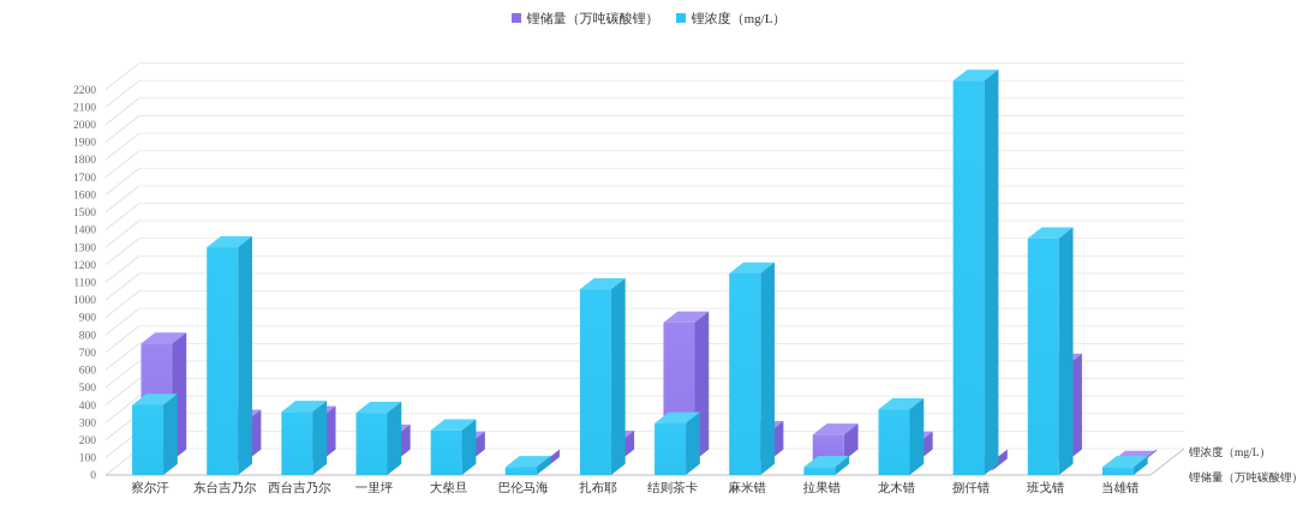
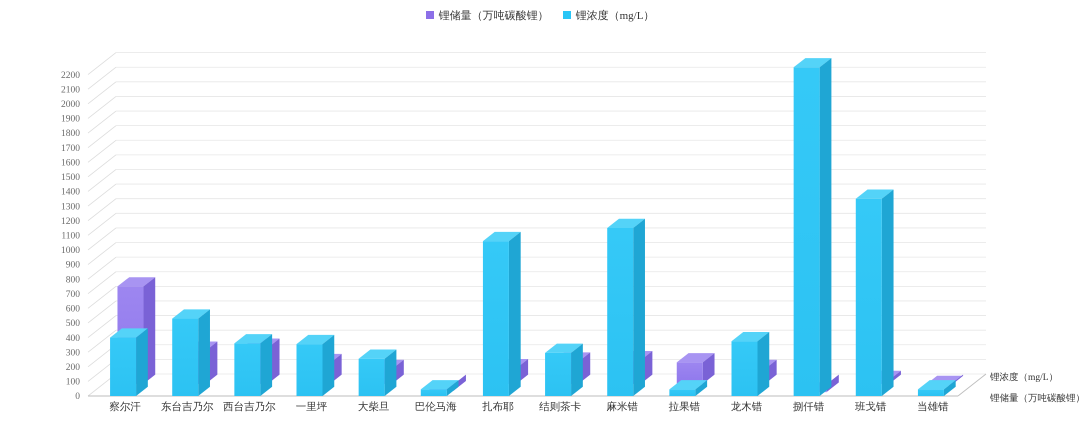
锂浓度（mg/L）/东台吉乃尔: 1300 -> 530
锂储量（万吨碳酸锂）/结则茶卡: 870 -> 240
锂储量（万吨碳酸锂）/班戈错: 630 -> 110
